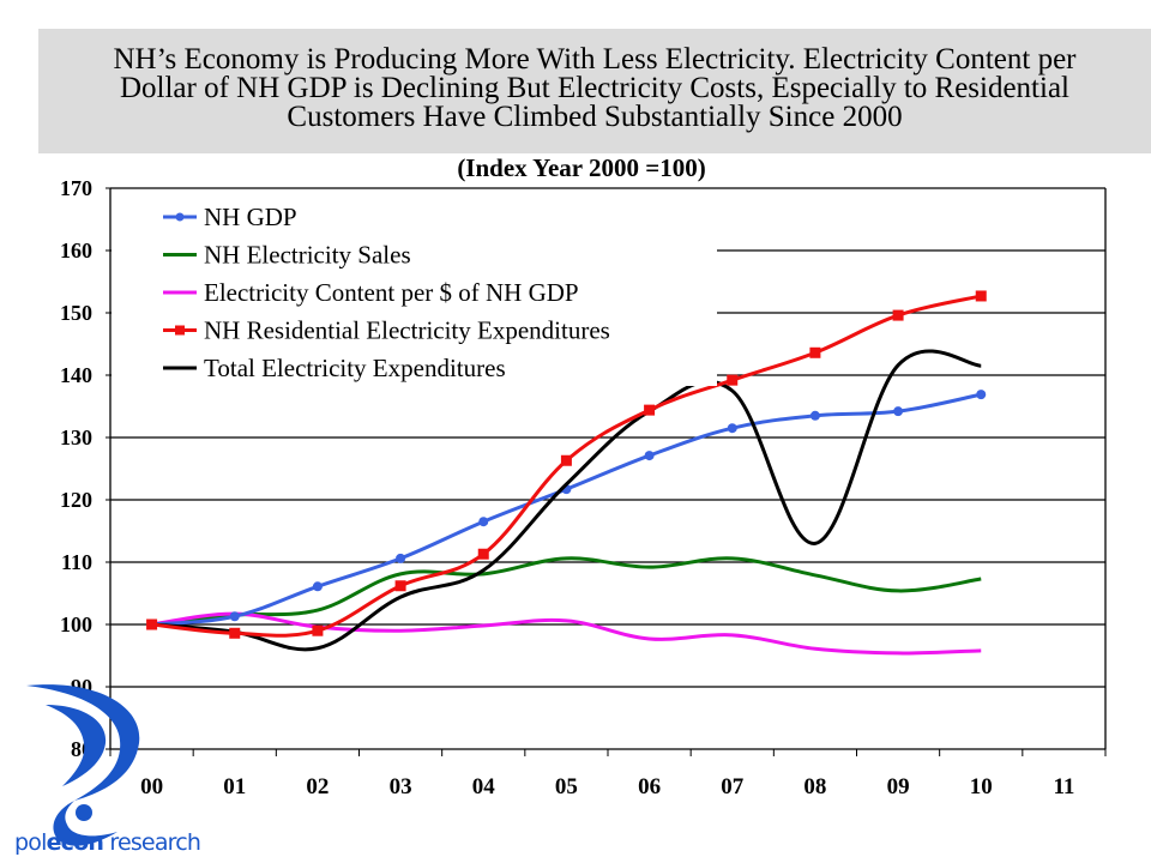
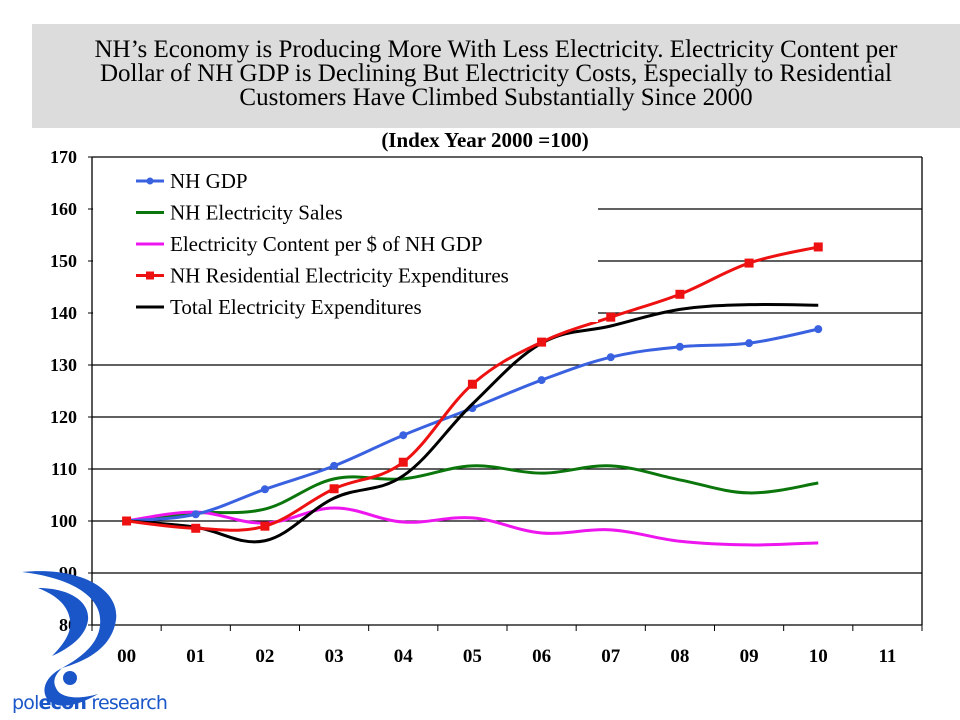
Electricity Content per $ of NH GDP/03: 99 -> 102
Total Electricity Expenditures/08: 113 -> 141
